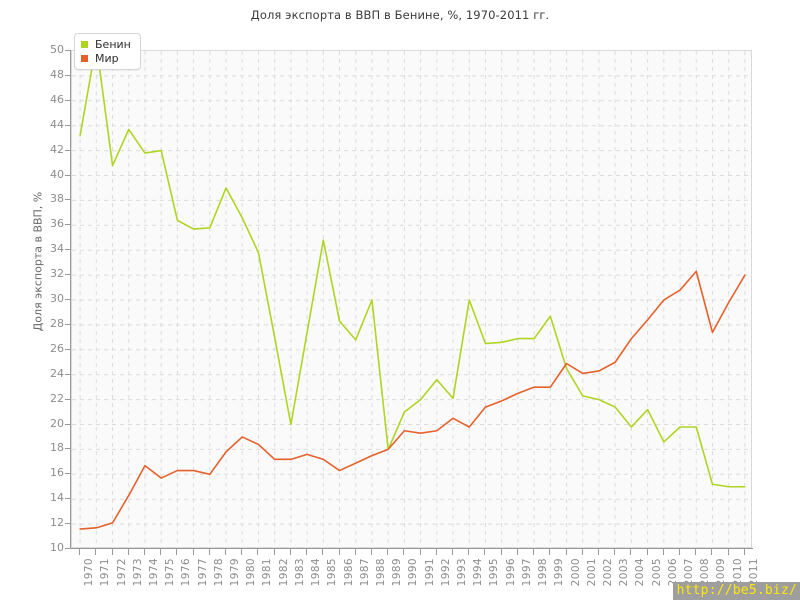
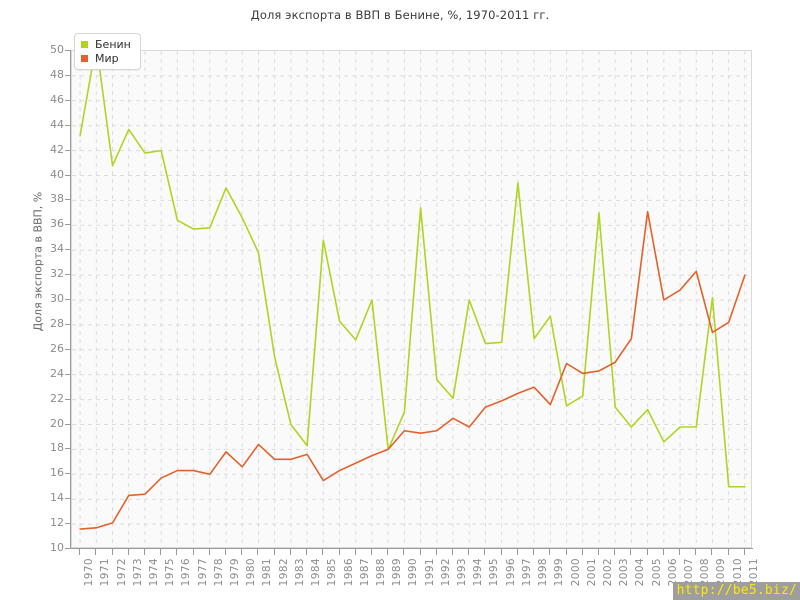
Мир/1974: 16.7 -> 14.4
Мир/1980: 19.0 -> 16.6
Бенин/1982: 27.0 -> 25.4
Бенин/1984: 27.4 -> 18.3
Мир/1985: 17.2 -> 15.5
Бенин/1991: 22.0 -> 37.4
Бенин/1997: 26.9 -> 39.4
Мир/1999: 23.0 -> 21.6
Бенин/2000: 24.5 -> 21.5
Бенин/2002: 22.0 -> 37.0
Мир/2005: 28.4 -> 37.1
Бенин/2009: 15.2 -> 30.2
Мир/2010: 29.8 -> 28.2
